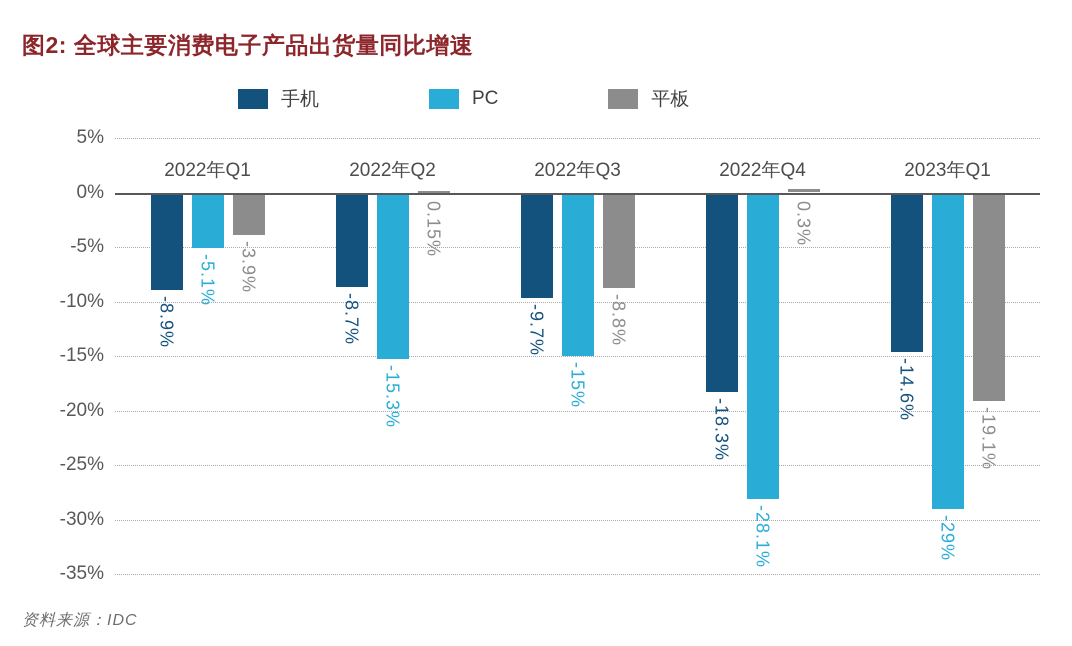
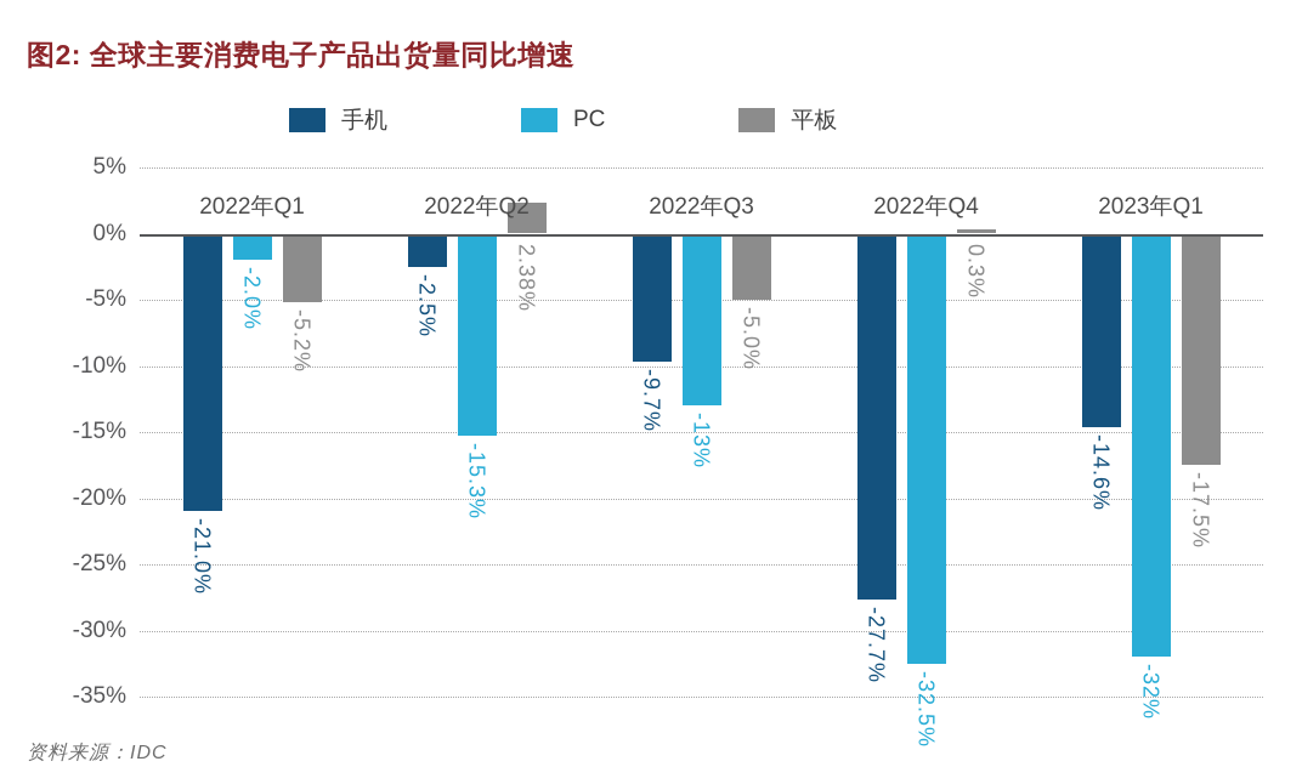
手机/2022年Q1: -8.9% -> -21.0%
PC/2022年Q1: -5.1% -> -2.0%
平板/2022年Q1: -3.9% -> -5.2%
手机/2022年Q2: -8.7% -> -2.5%
平板/2022年Q2: 0.15% -> 2.38%
PC/2022年Q3: -15% -> -13%
平板/2022年Q3: -8.8% -> -5.0%
手机/2022年Q4: -18.3% -> -27.7%
PC/2022年Q4: -28.1% -> -32.5%
PC/2023年Q1: -29% -> -32%
平板/2023年Q1: -19.1% -> -17.5%
